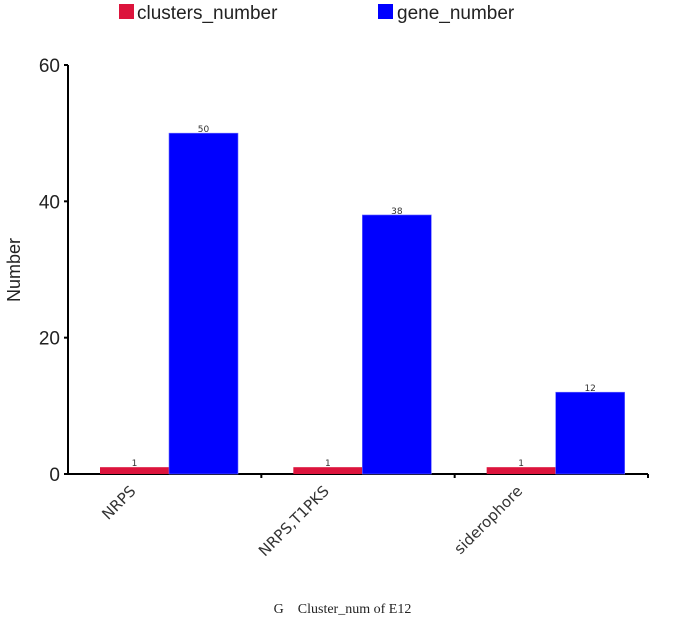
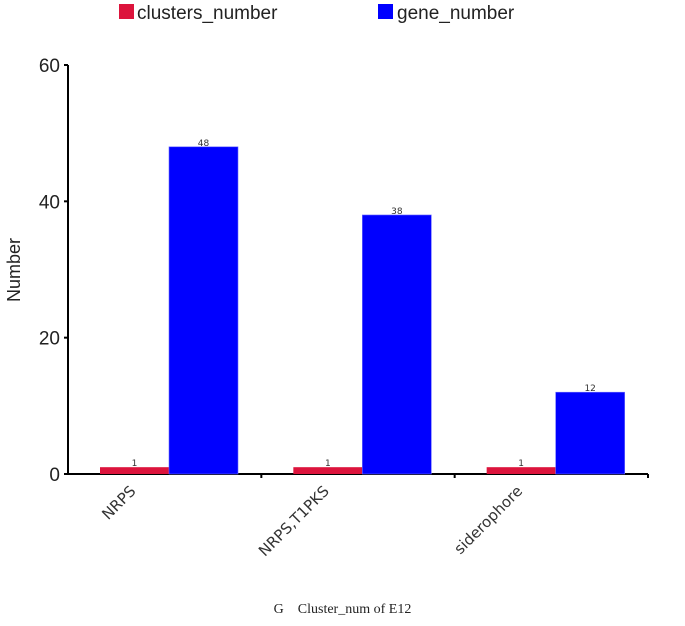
gene_number/NRPS: 50 -> 48
